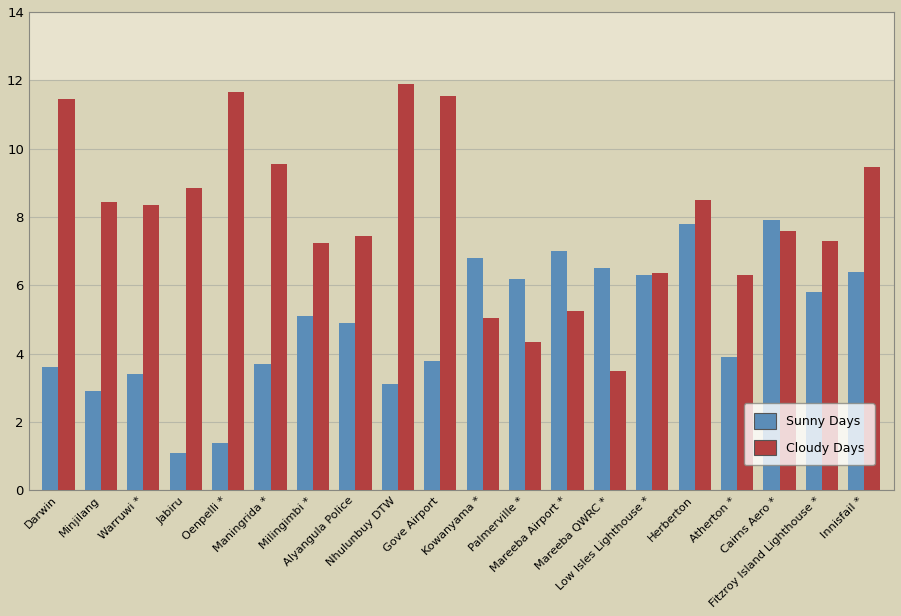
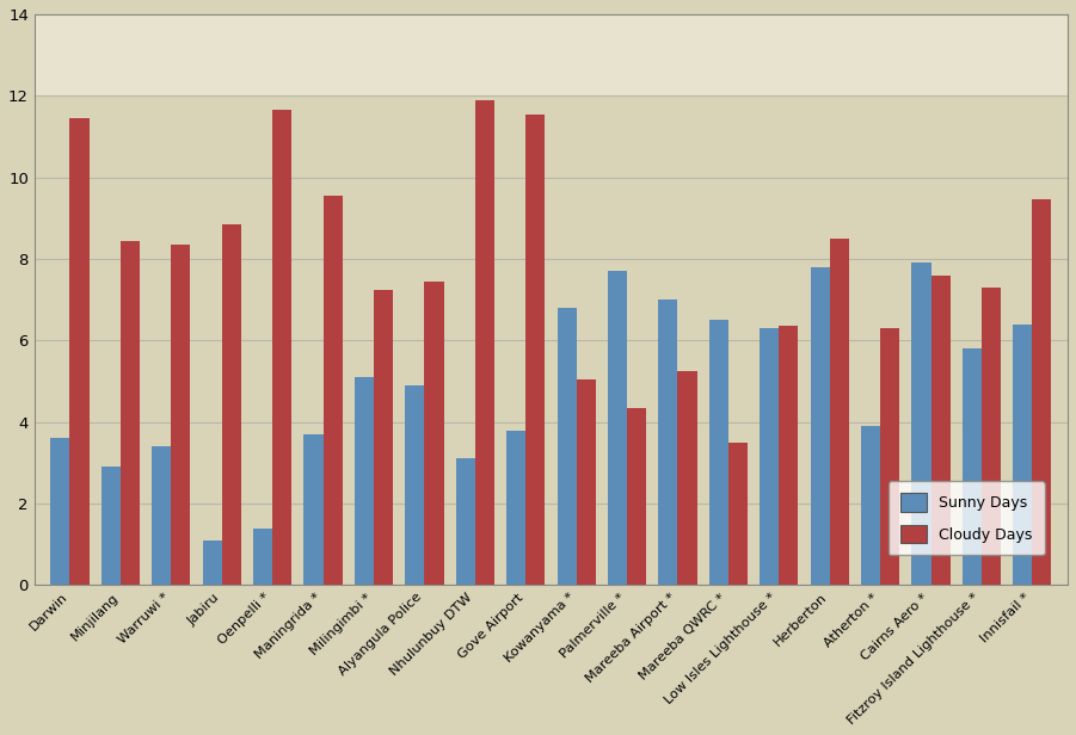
Sunny Days/Palmerville *: 6.2 -> 7.7
